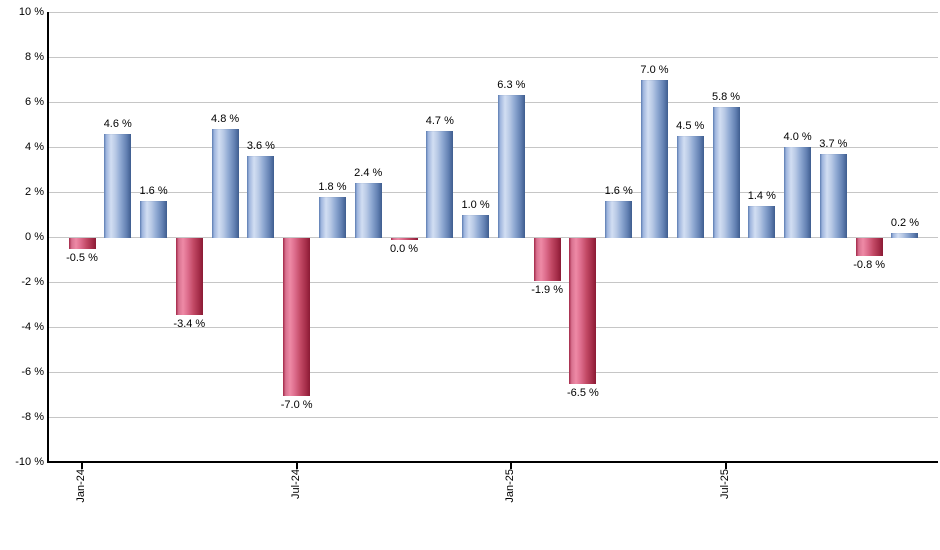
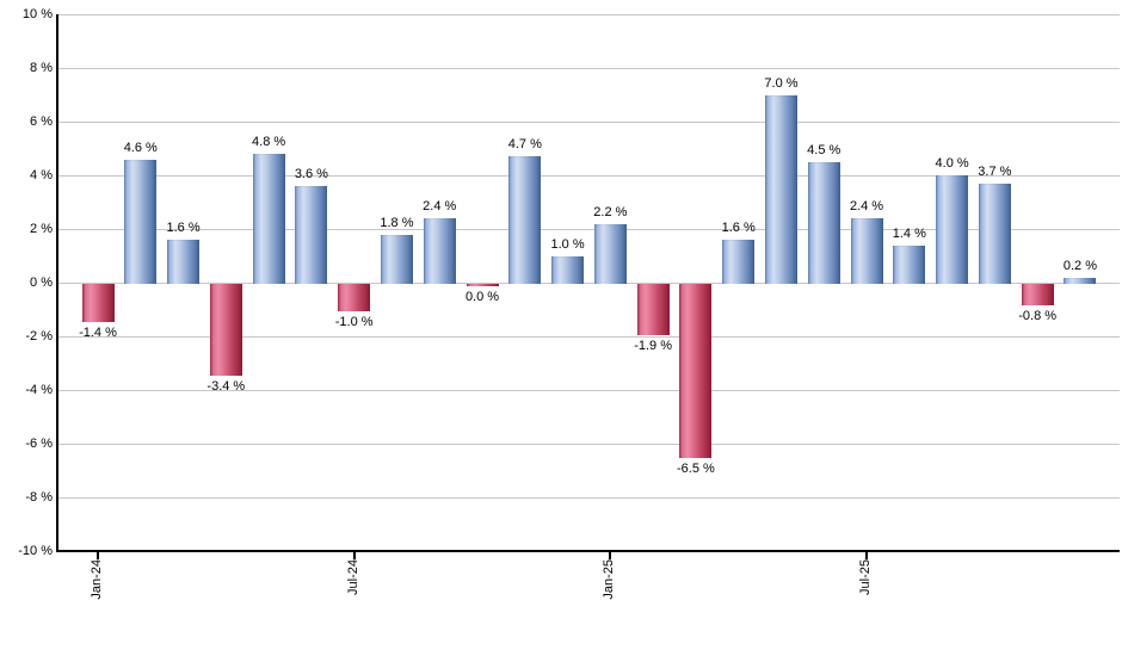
Jan-24: -0.5 -> -1.4
Jul-24: -7.0 -> -1.0
Jan-25: 6.3 -> 2.2
Jul-25: 5.8 -> 2.4
